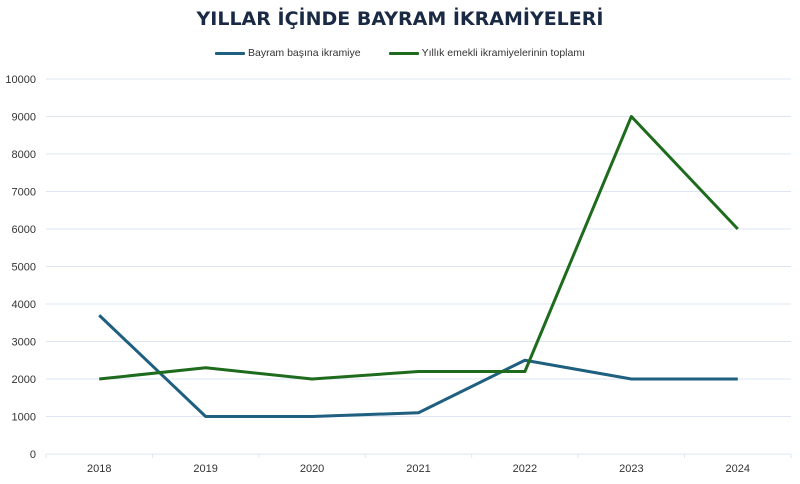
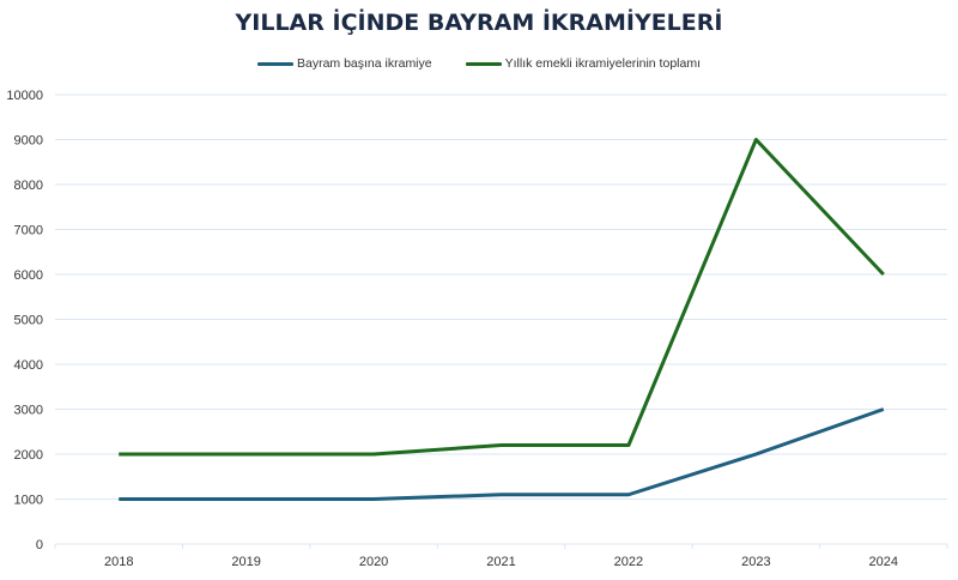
Bayram başına ikramiye/2018: 3700 -> 1000
Yıllık emekli ikramiyelerinin toplamı/2019: 2300 -> 2000
Bayram başına ikramiye/2022: 2500 -> 1100
Bayram başına ikramiye/2024: 2000 -> 3000
